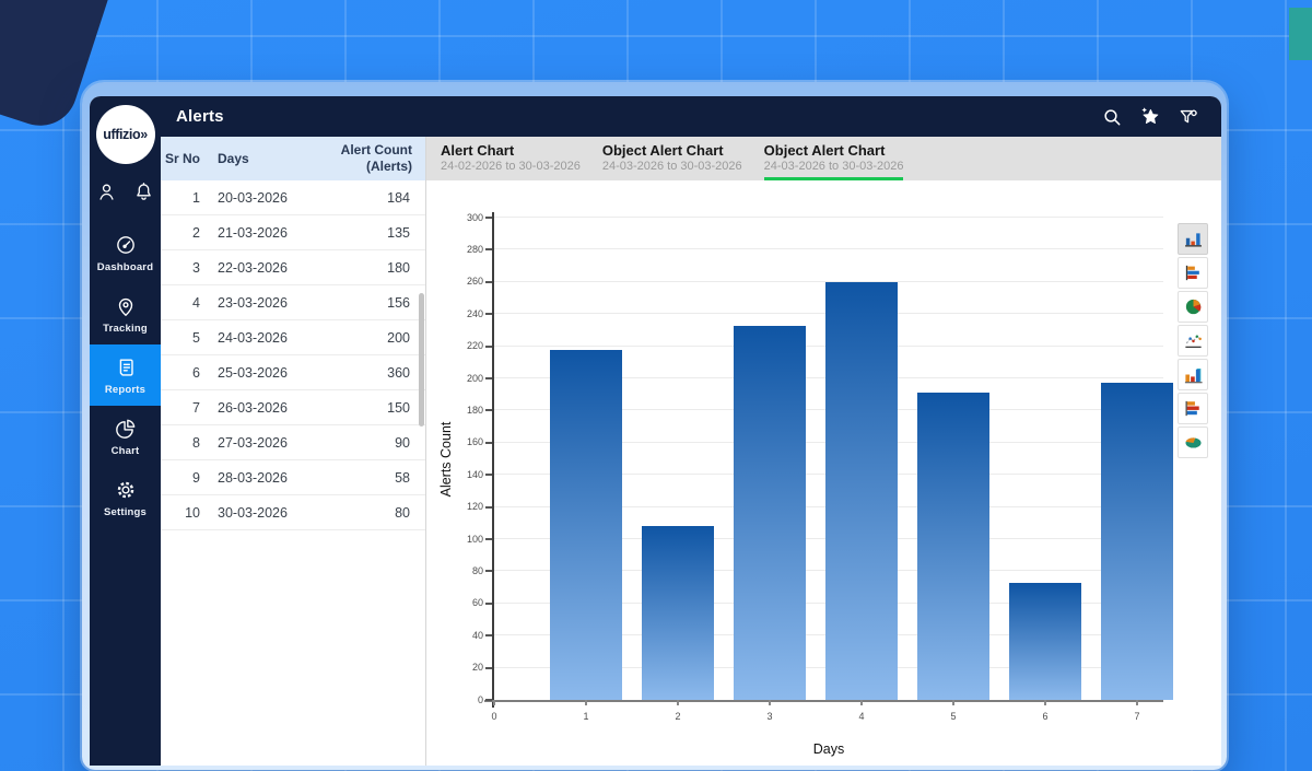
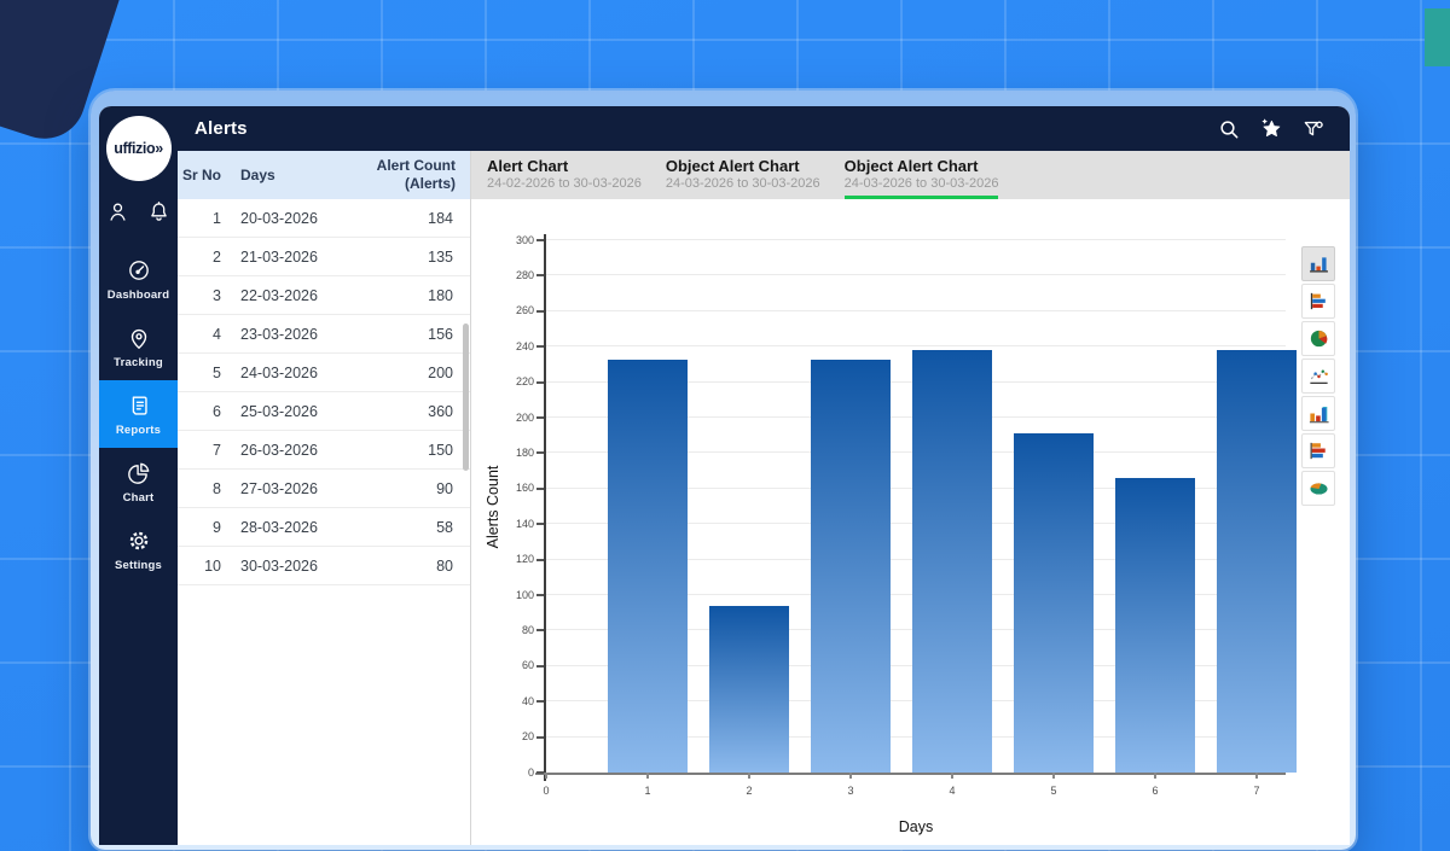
1: 218 -> 233
2: 108 -> 94
4: 260 -> 238
6: 73 -> 166
7: 197 -> 238
